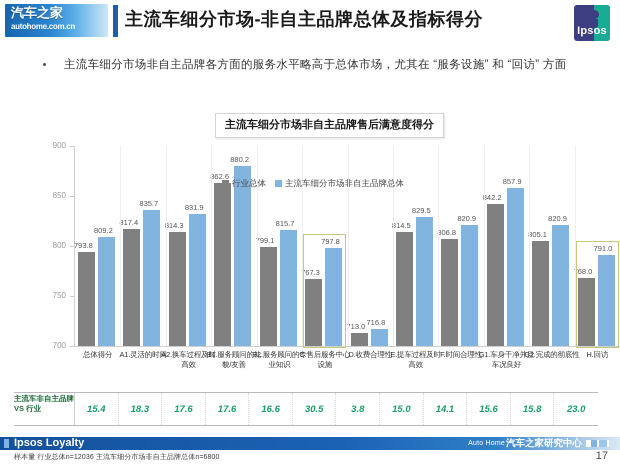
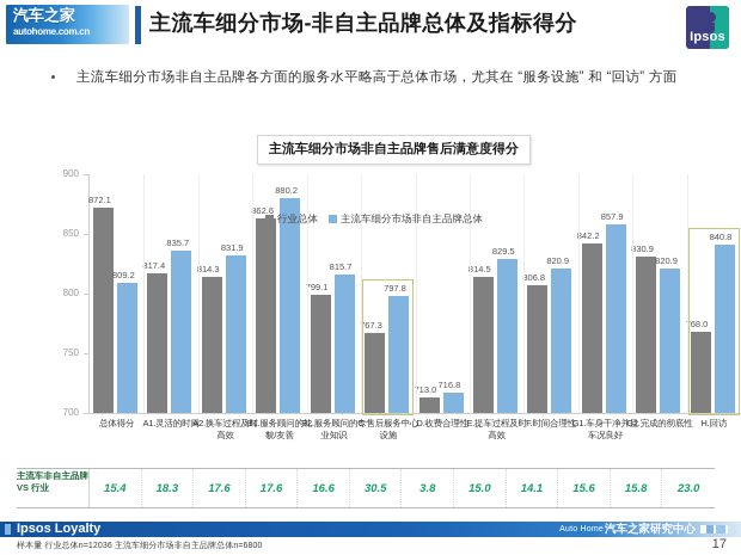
行业总体/总体得分: 793.8 -> 872.1
行业总体/G2.完成的彻底性: 805.1 -> 830.9
主流车细分市场非自主品牌总体/H.回访: 791.0 -> 840.8
